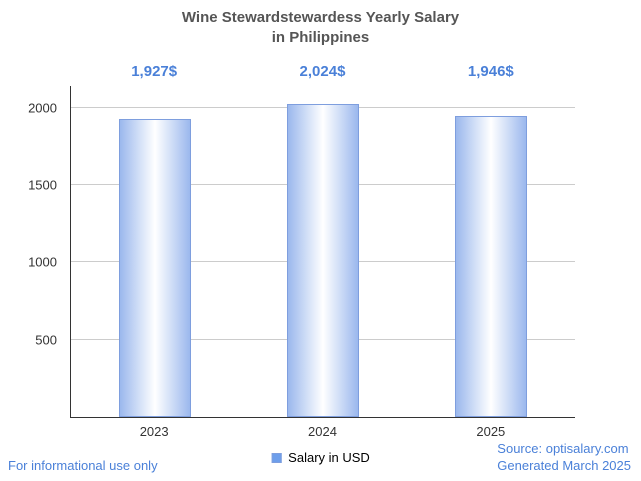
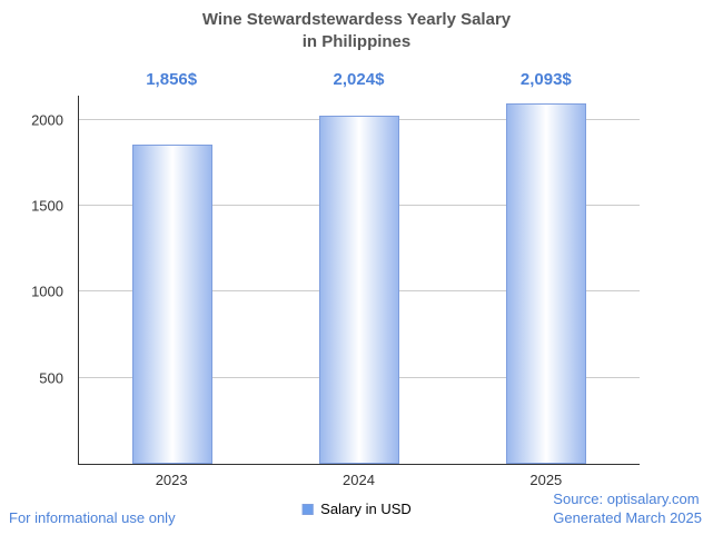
2023: 1,927 -> 1,856
2025: 1,946 -> 2,093
